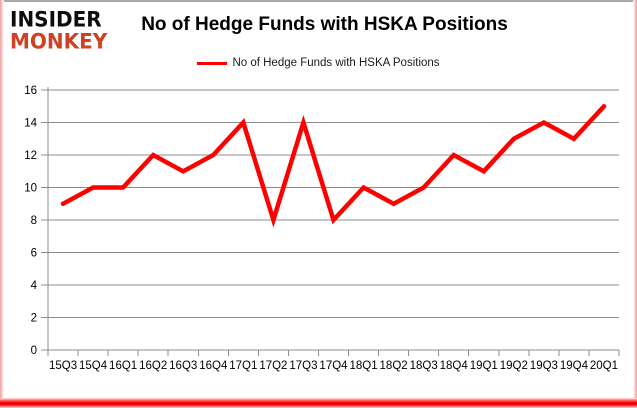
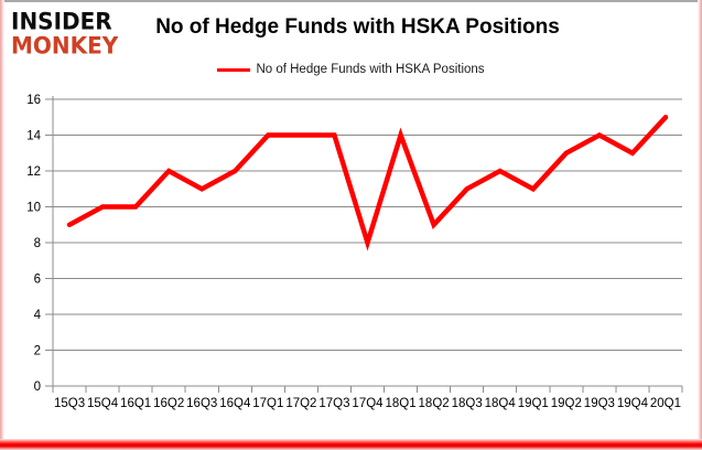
17Q2: 8 -> 14
18Q1: 10 -> 14
18Q3: 10 -> 11
